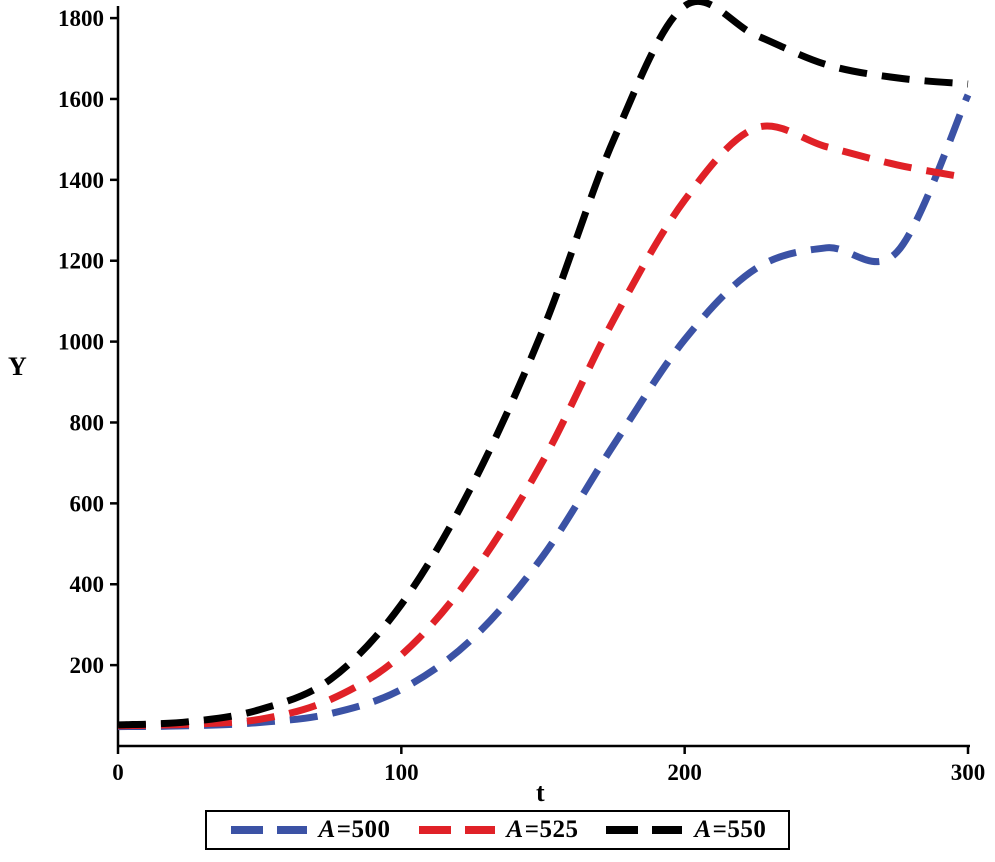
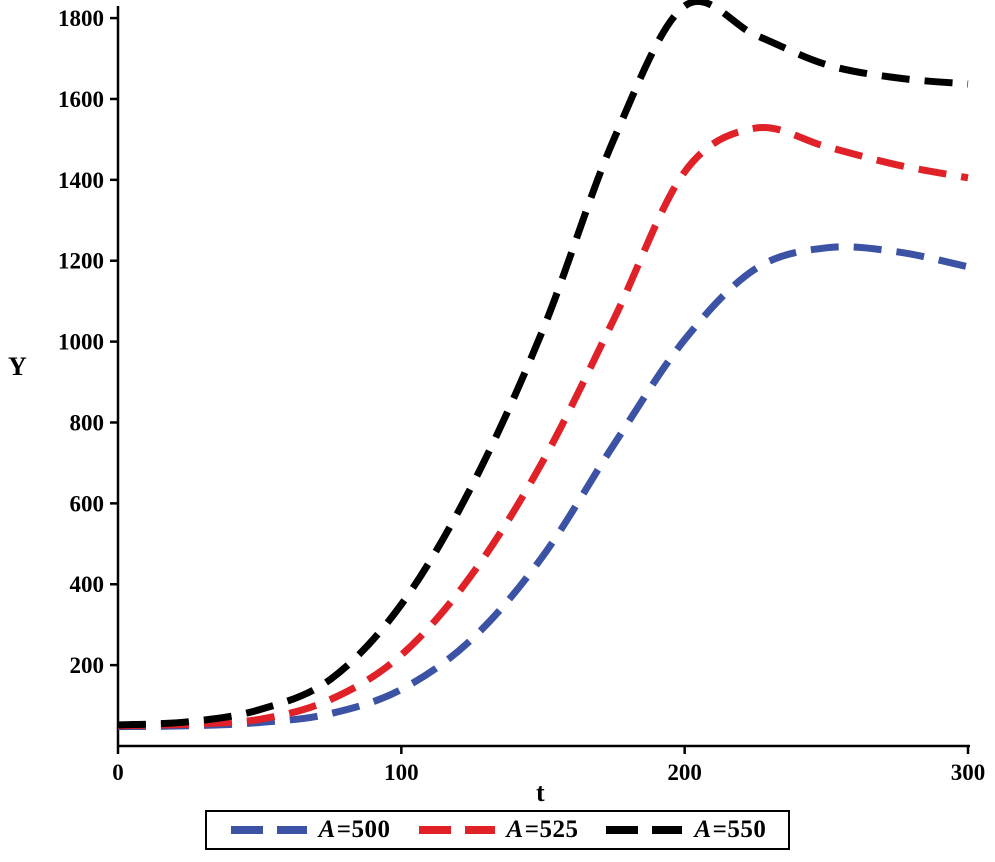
A=525/200: 1350 -> 1420
A=500/300: 1610 -> 1180
